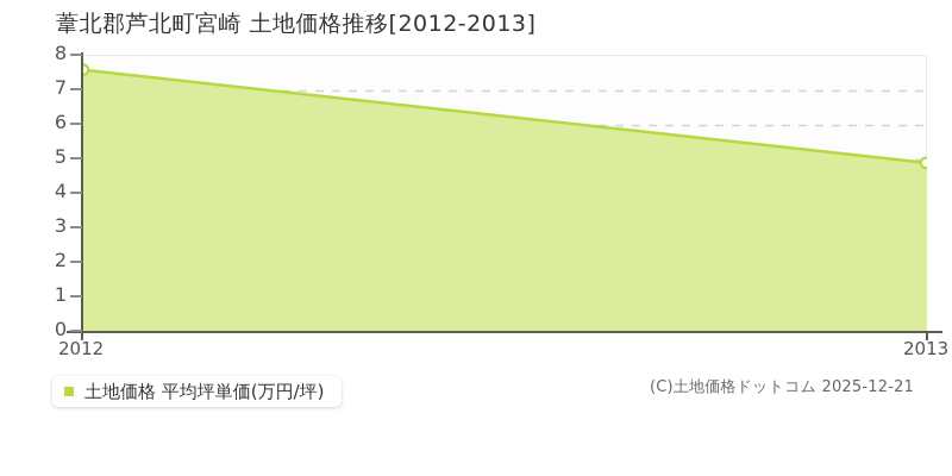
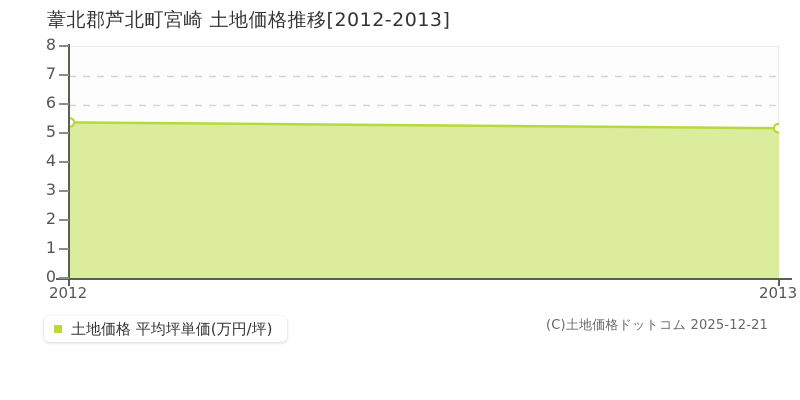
2012: 7.6 -> 5.4
2013: 4.9 -> 5.2
